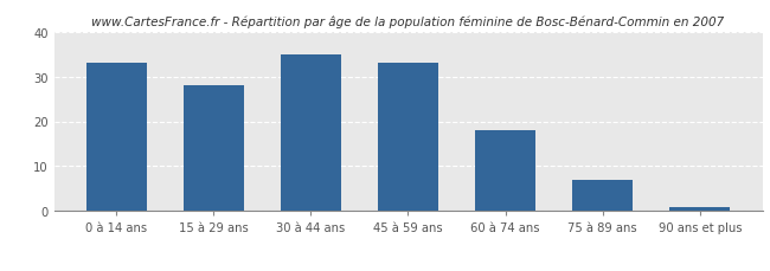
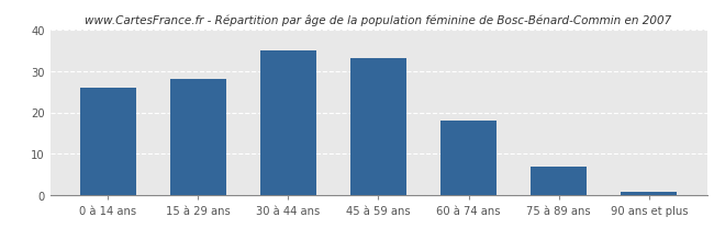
0 à 14 ans: 33 -> 26
